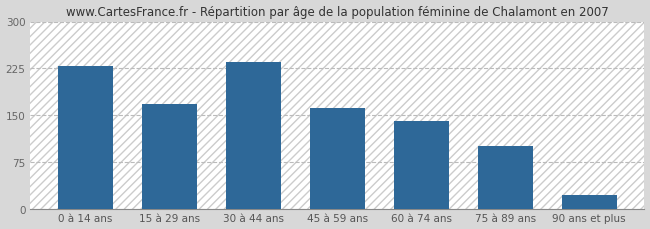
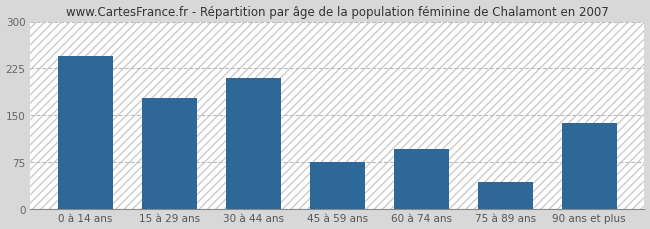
0 à 14 ans: 228 -> 244
15 à 29 ans: 167 -> 178
30 à 44 ans: 235 -> 210
45 à 59 ans: 161 -> 74
60 à 74 ans: 140 -> 96
75 à 89 ans: 100 -> 42
90 ans et plus: 22 -> 138
